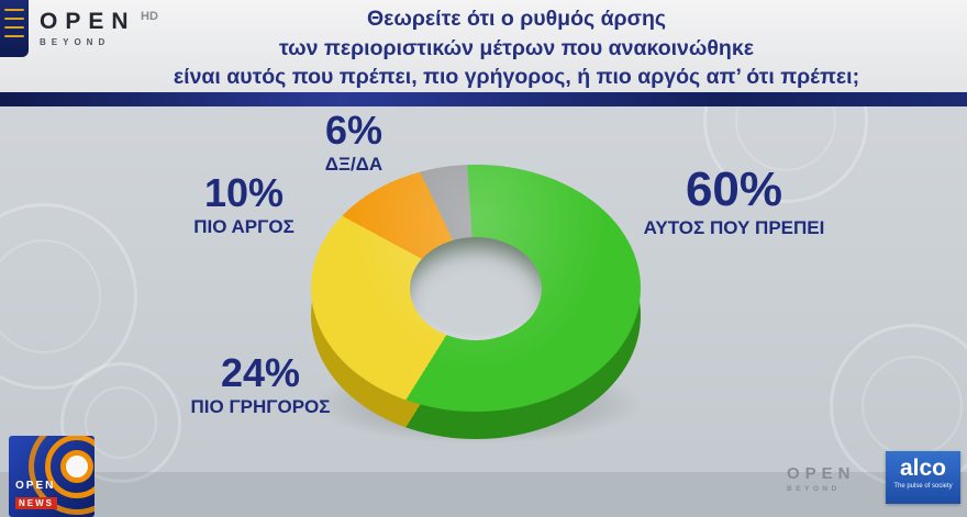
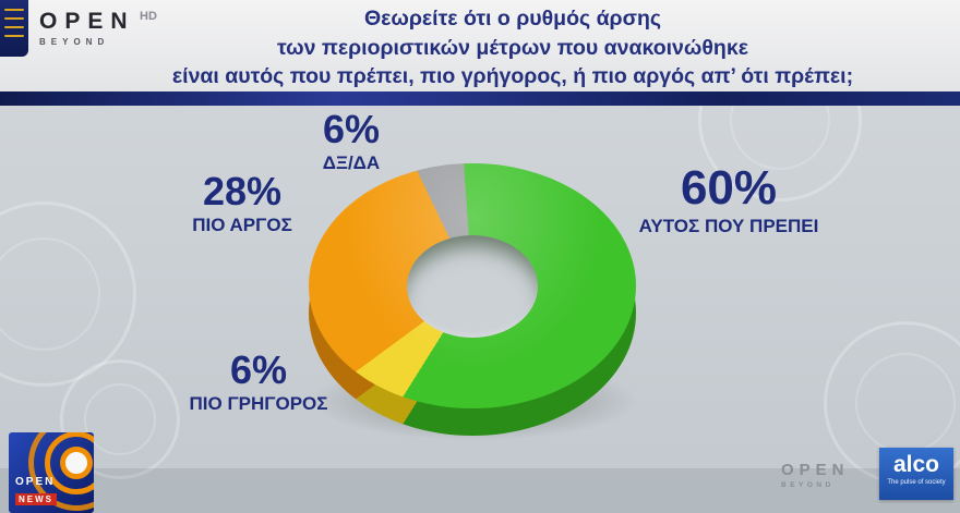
ΠΙΟ ΓΡΗΓΟΡΟΣ: 24% -> 6%
ΠΙΟ ΑΡΓΟΣ: 10% -> 28%
